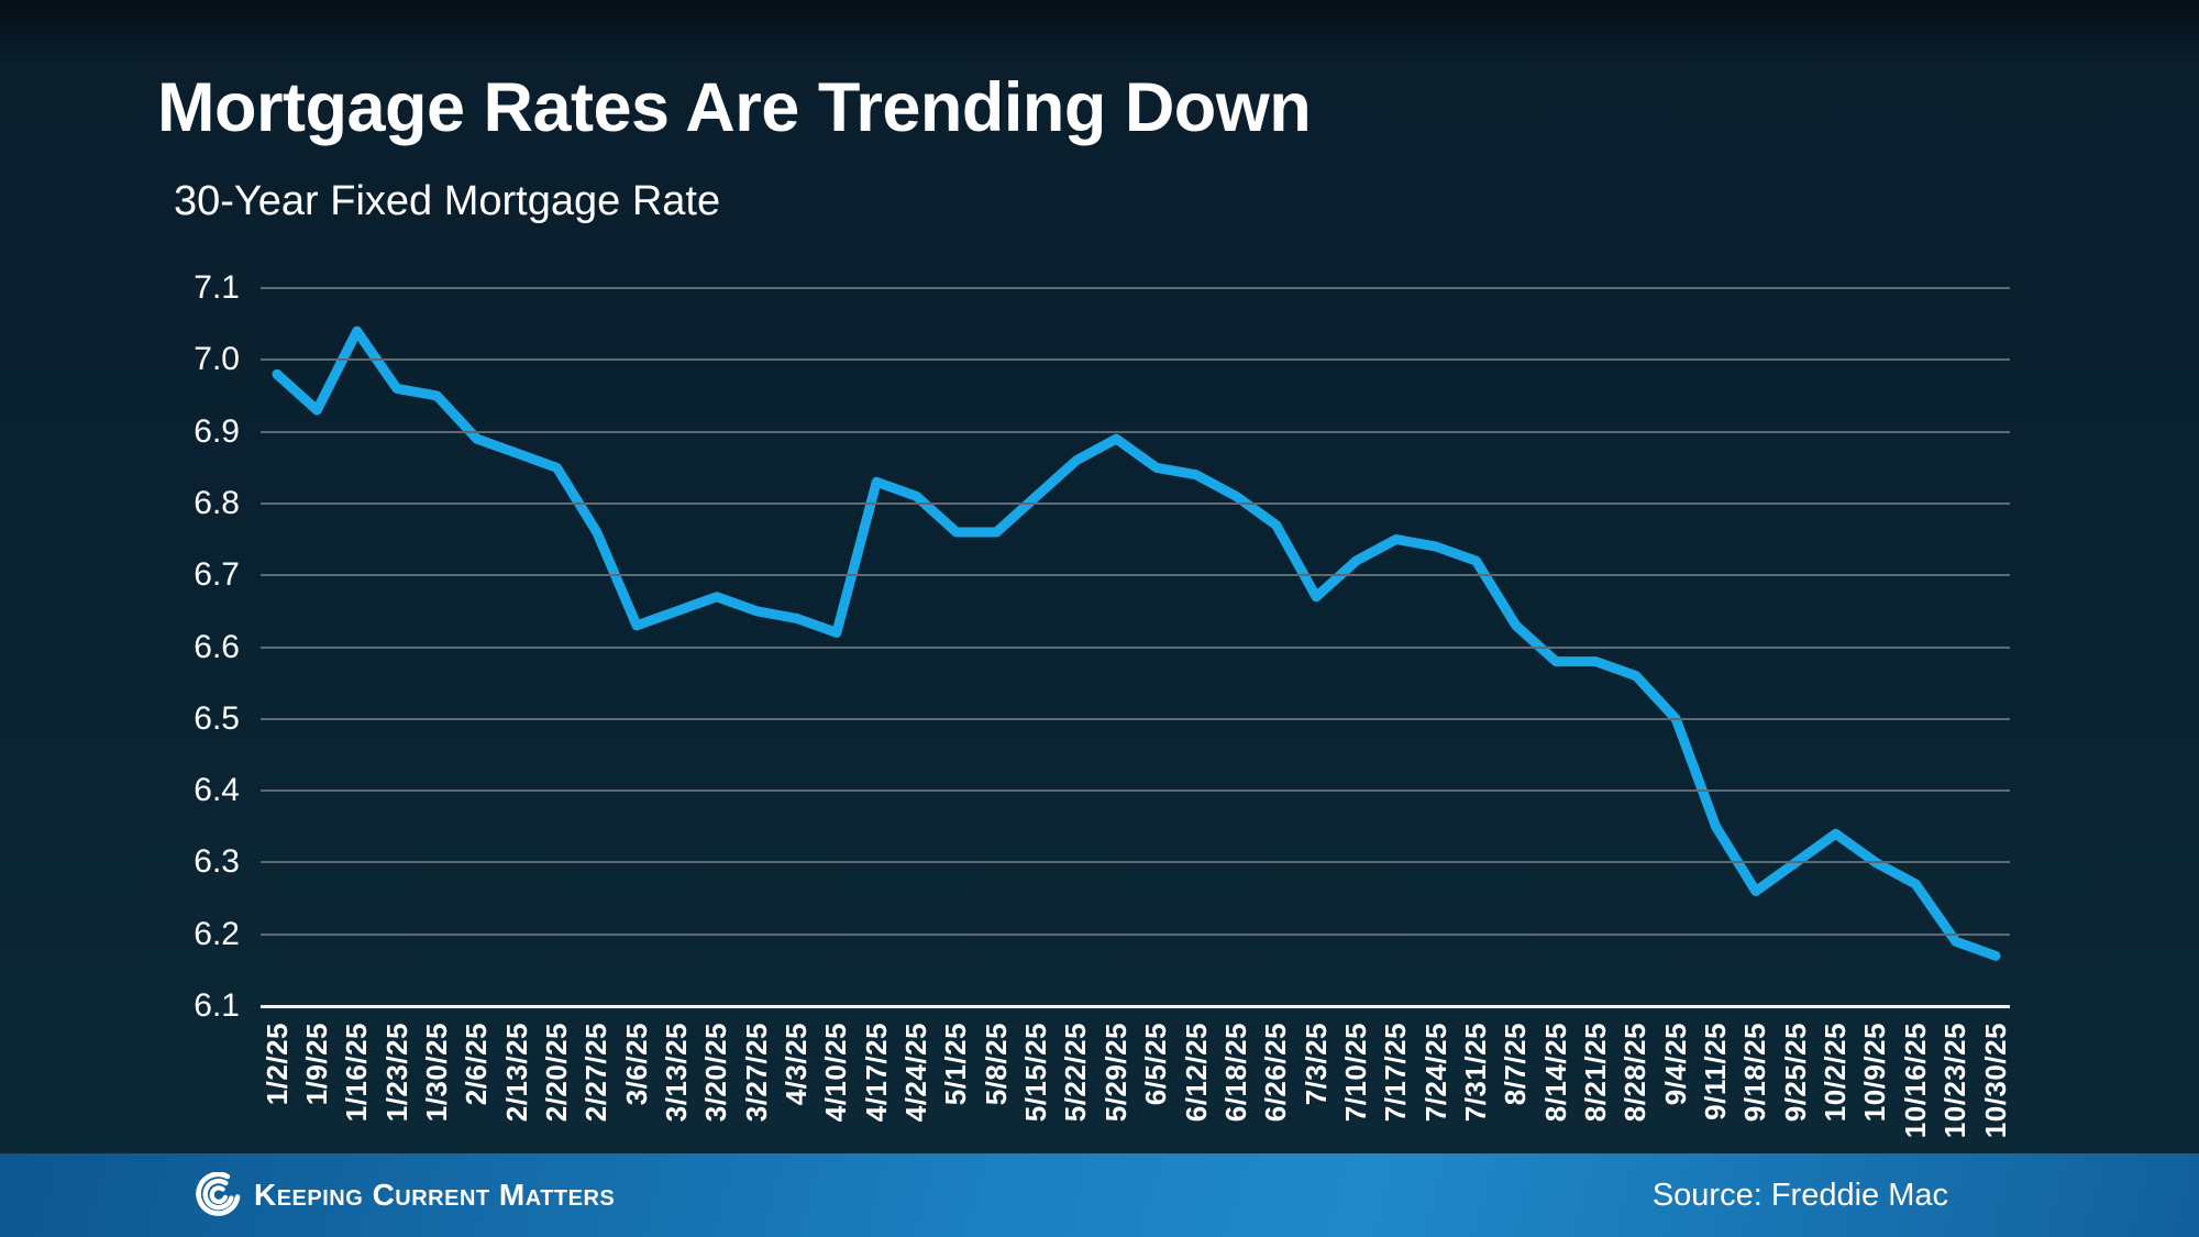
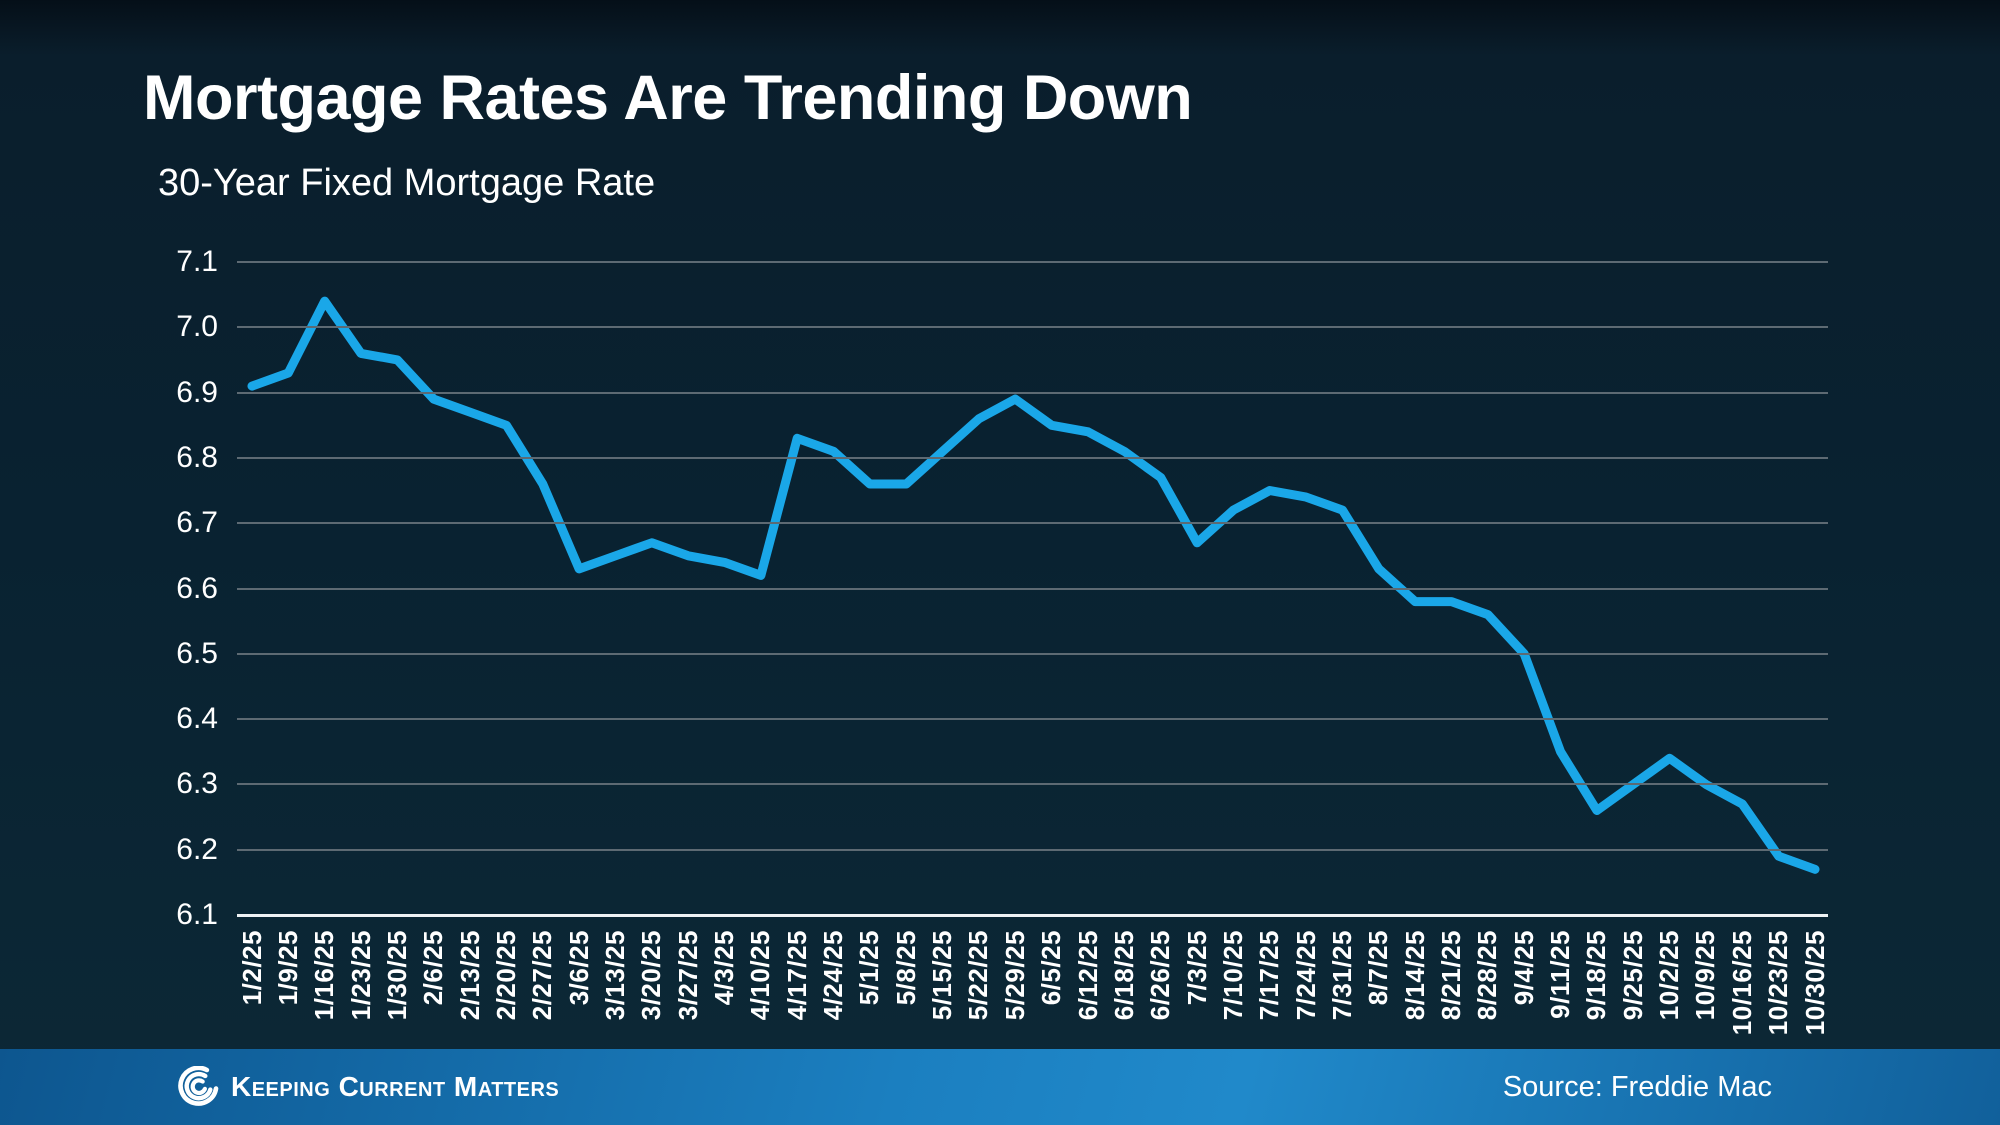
1/2/25: 6.98 -> 6.91
